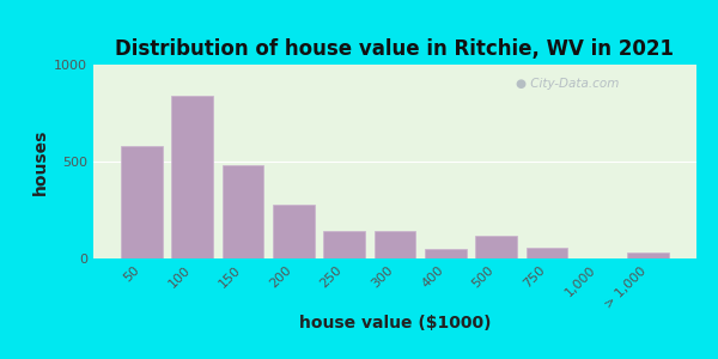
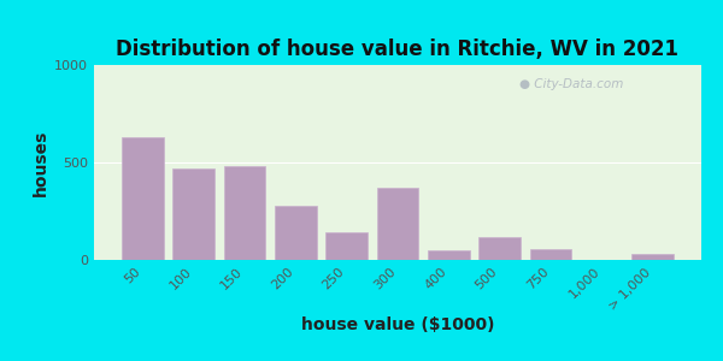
50: 580 -> 630
100: 840 -> 470
300: 140 -> 370
